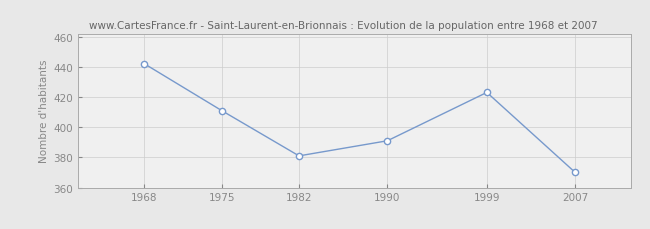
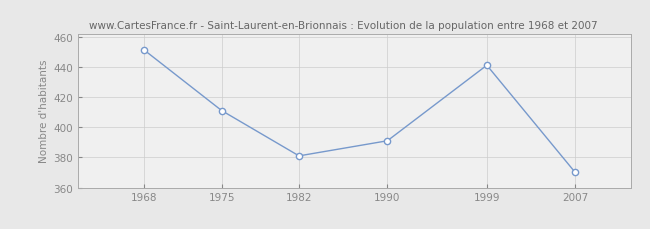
1968: 442 -> 451
1999: 423 -> 441
